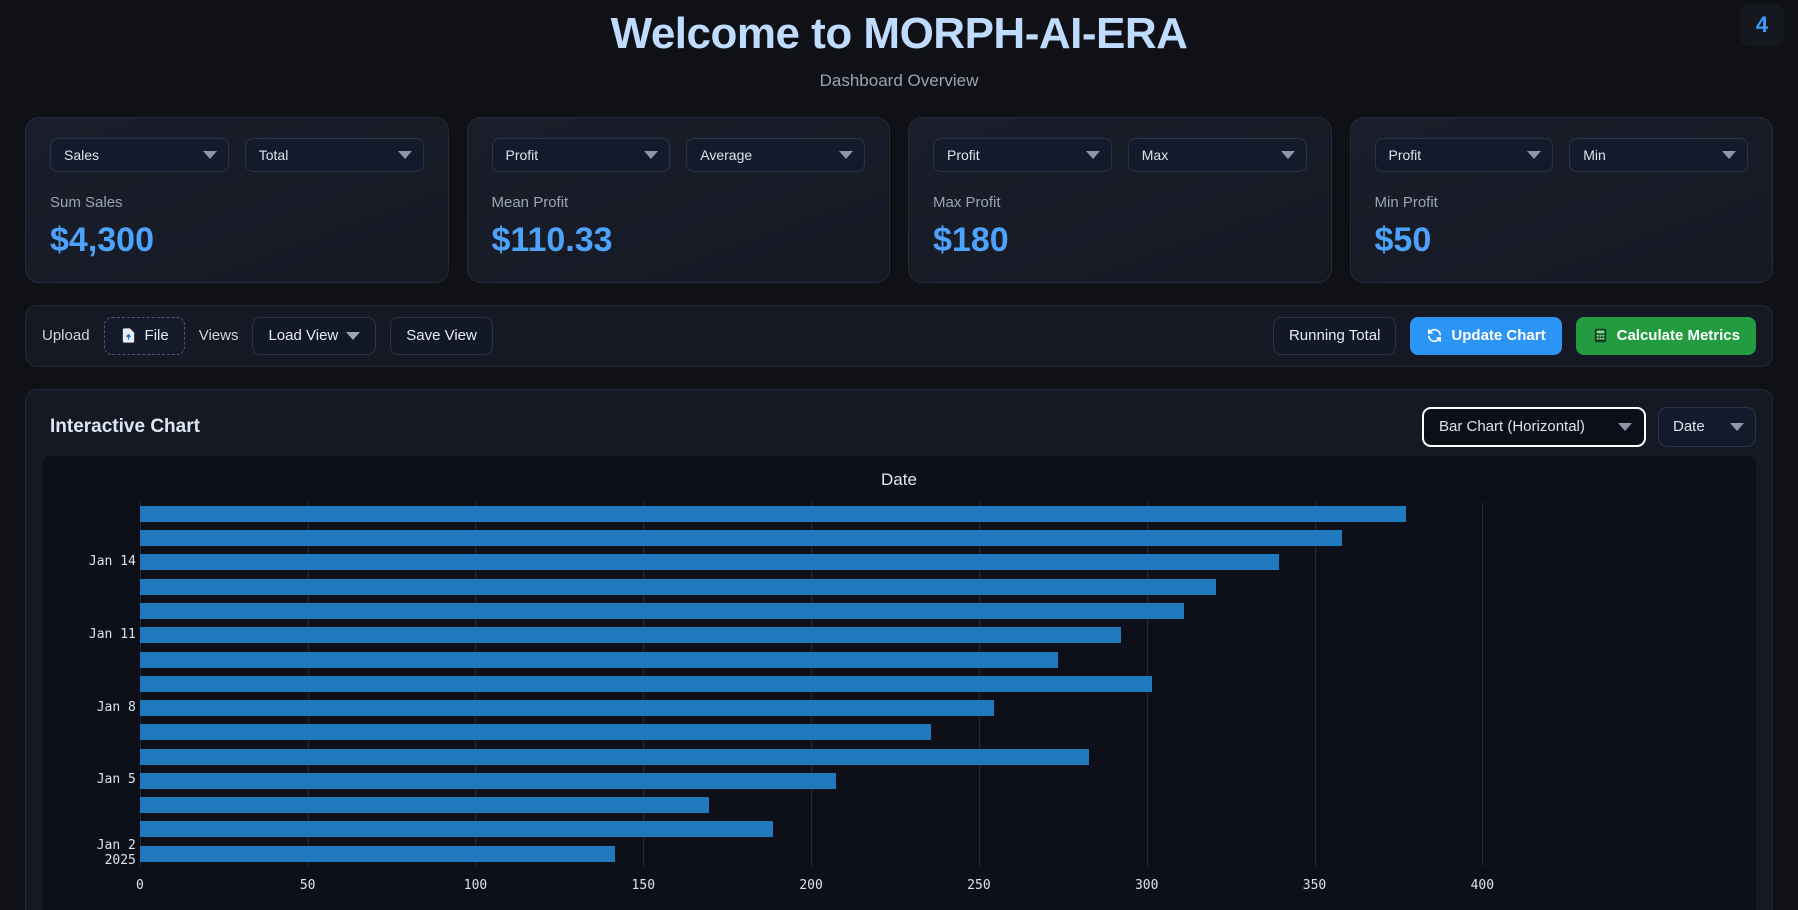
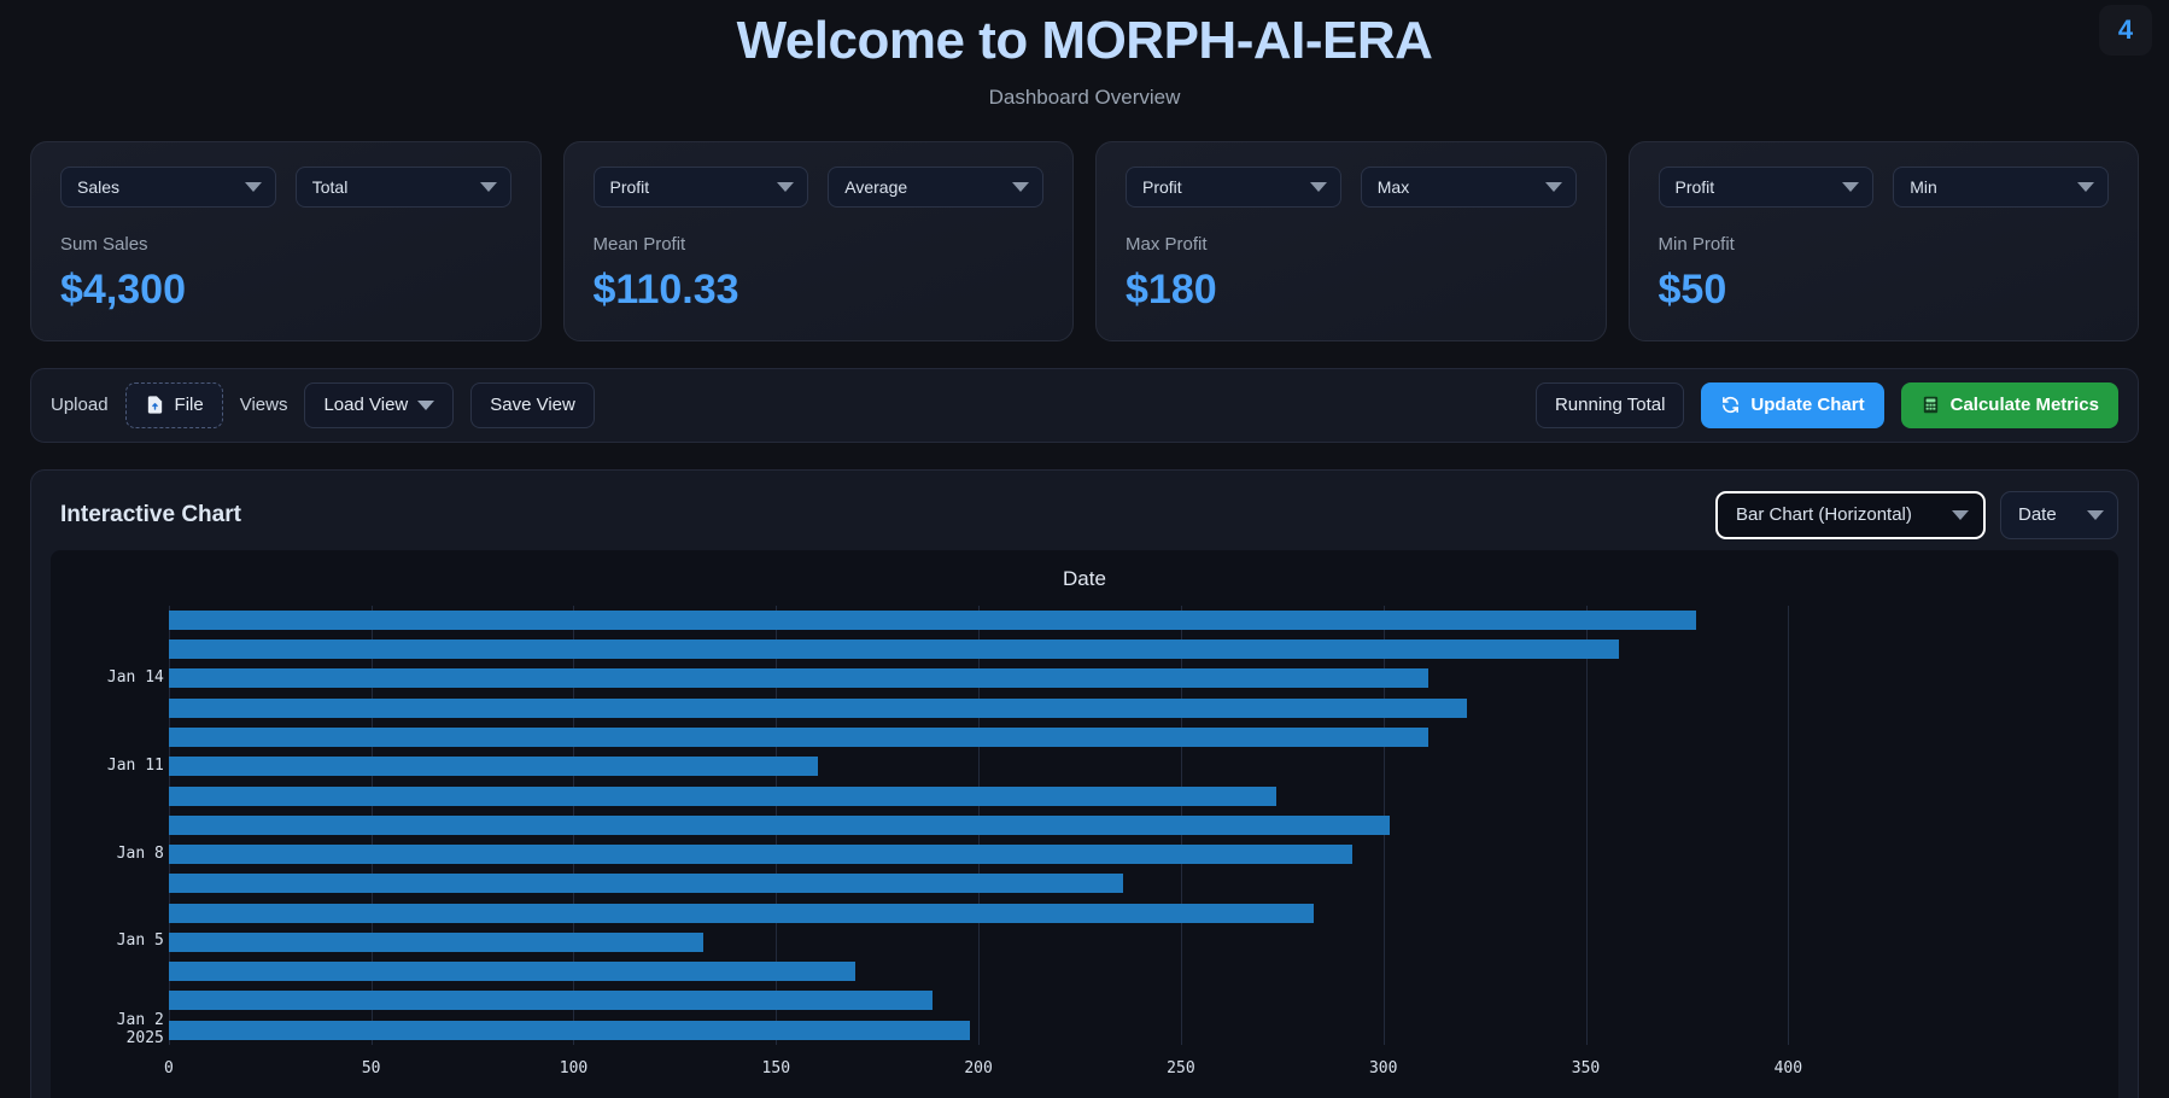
Jan 14: 360 -> 330
Jan 11: 310 -> 170
Jan 8: 270 -> 310
Jan 5: 220 -> 140
Jan 2: 150 -> 210
